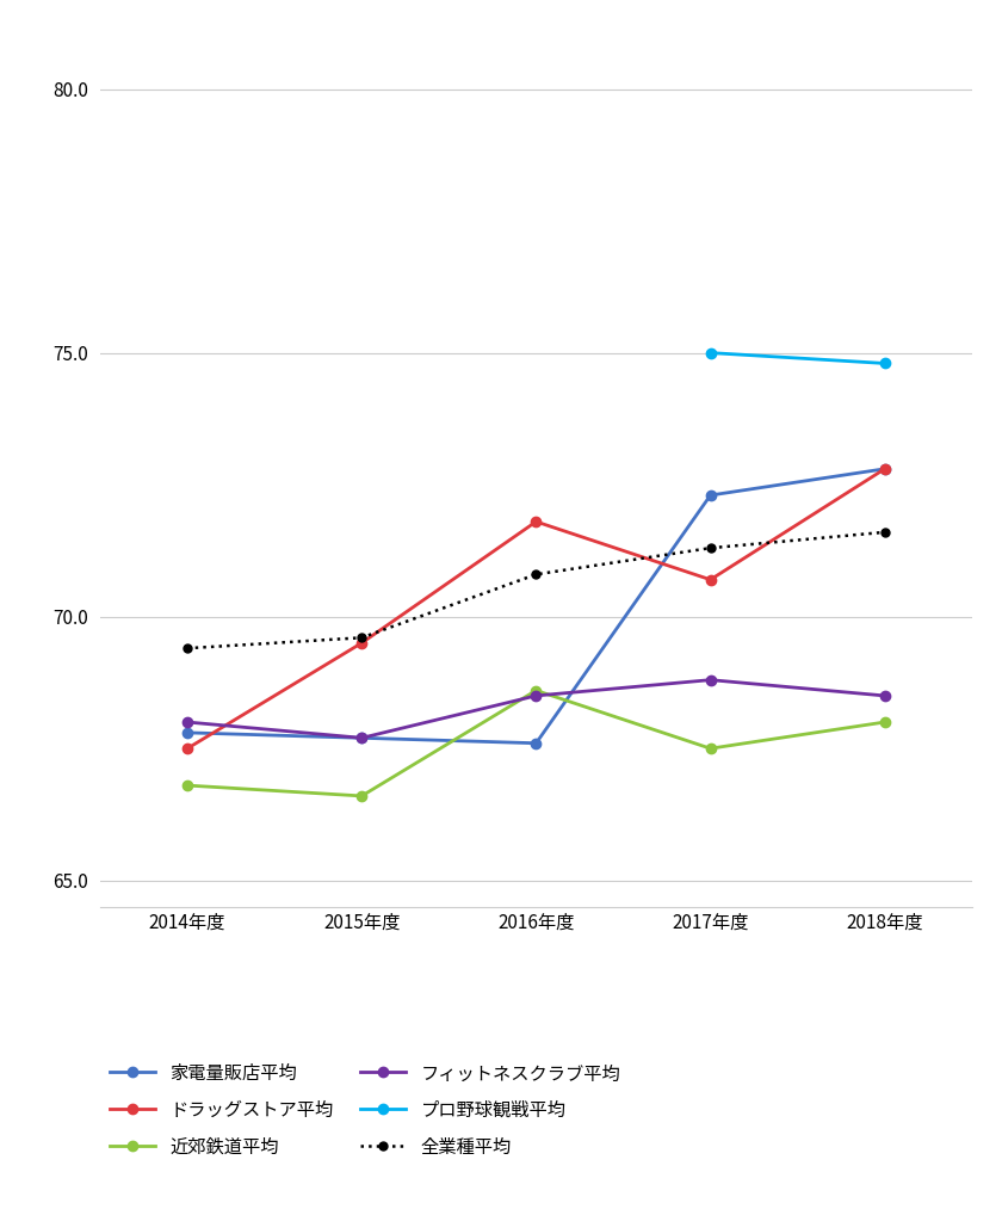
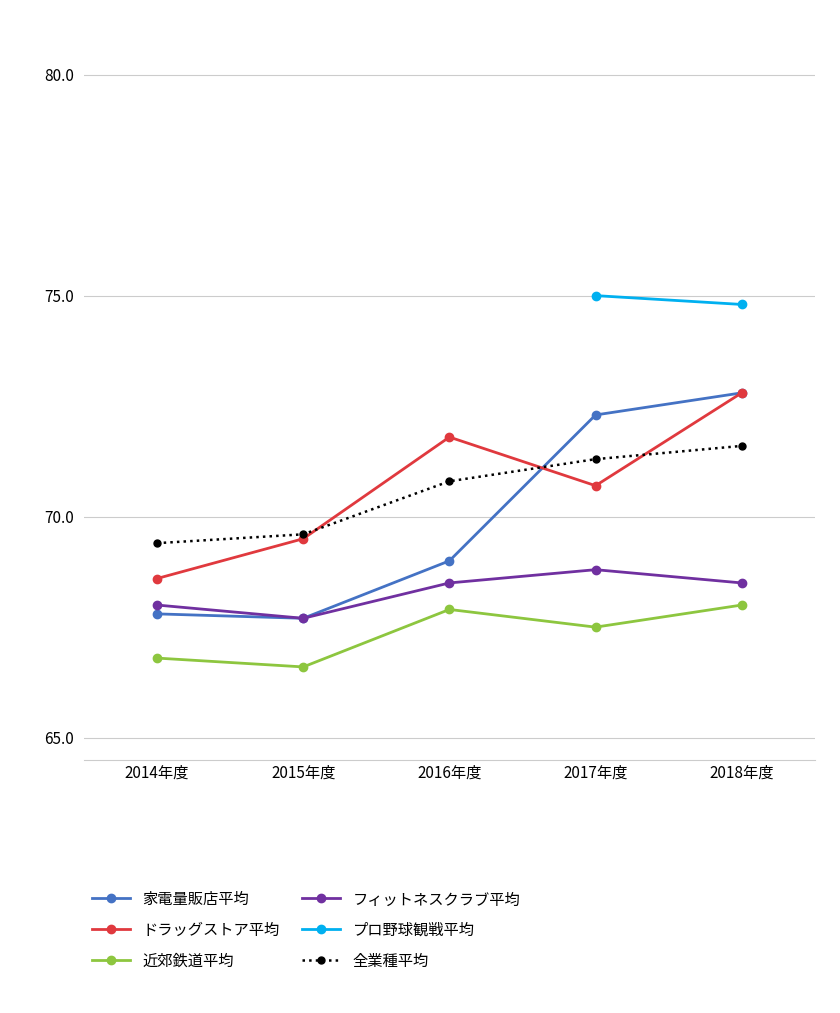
ドラッグストア平均/2014年度: 67.5 -> 68.6
家電量販店平均/2016年度: 67.6 -> 69.0
近郊鉄道平均/2016年度: 68.6 -> 67.9
